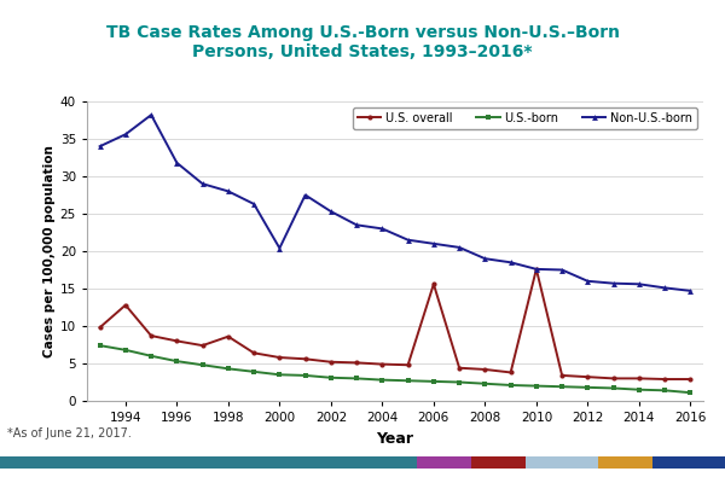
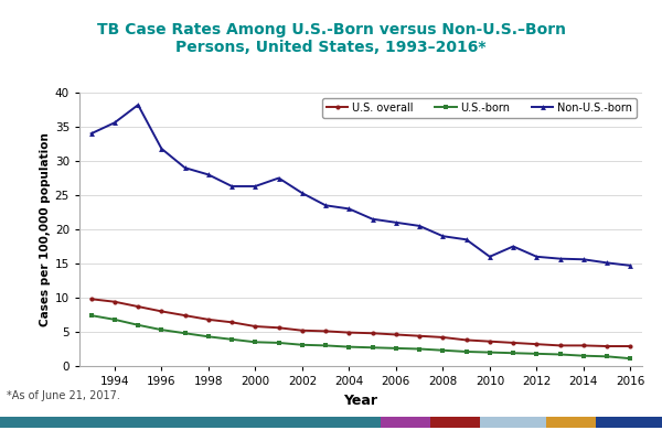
U.S. overall/1994: 12.8 -> 9.4
U.S. overall/1998: 8.6 -> 6.8
Non-U.S.-born/2000: 20.4 -> 26.3
U.S. overall/2006: 15.6 -> 4.6
U.S. overall/2010: 17.6 -> 3.6
Non-U.S.-born/2010: 17.6 -> 16.0
